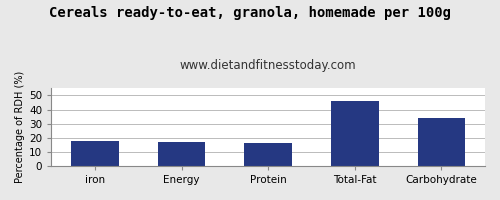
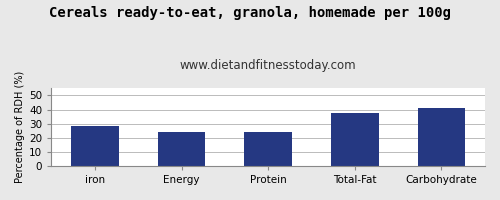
iron: 18 -> 28
Energy: 17 -> 24
Protein: 16 -> 24
Total-Fat: 46 -> 38
Carbohydrate: 34 -> 41
